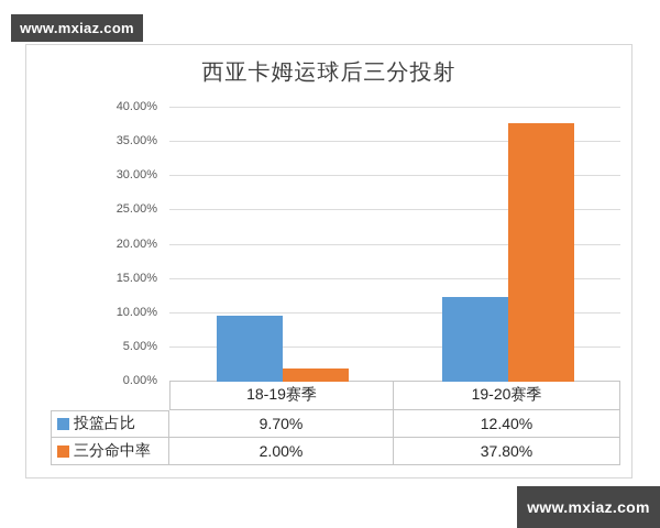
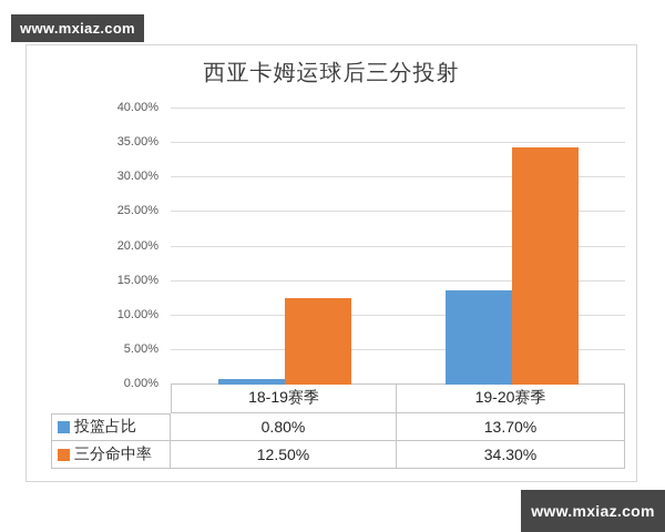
投篮占比/18-19赛季: 9.70% -> 0.80%
三分命中率/18-19赛季: 2.00% -> 12.50%
投篮占比/19-20赛季: 12.40% -> 13.70%
三分命中率/19-20赛季: 37.80% -> 34.30%
